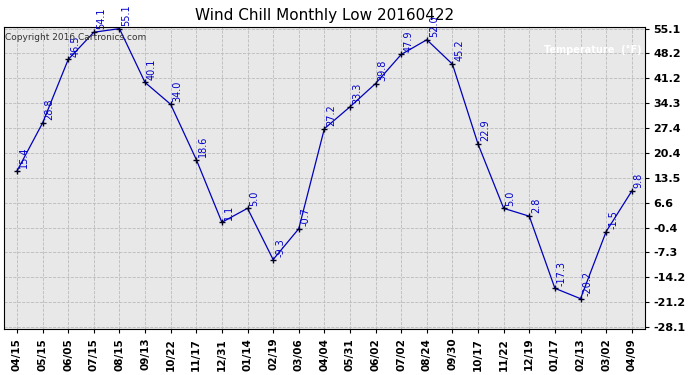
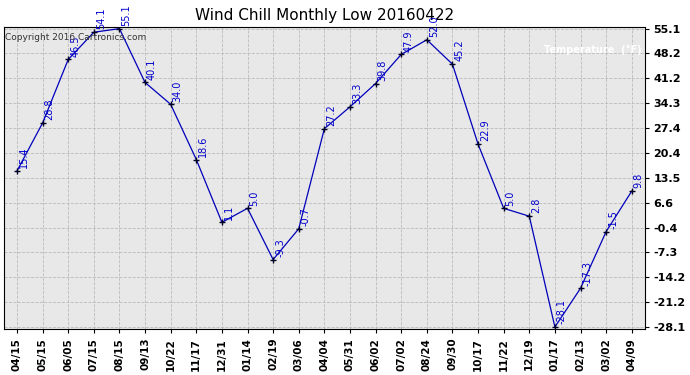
01/17: -17.3 -> -28.1
02/13: -20.2 -> -17.3
